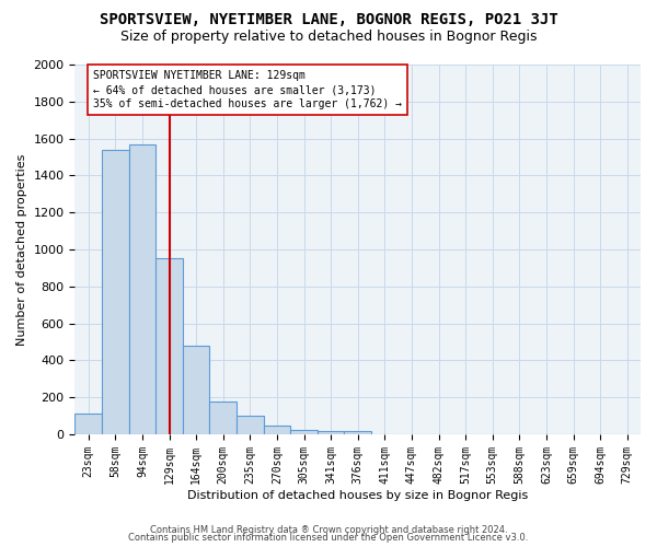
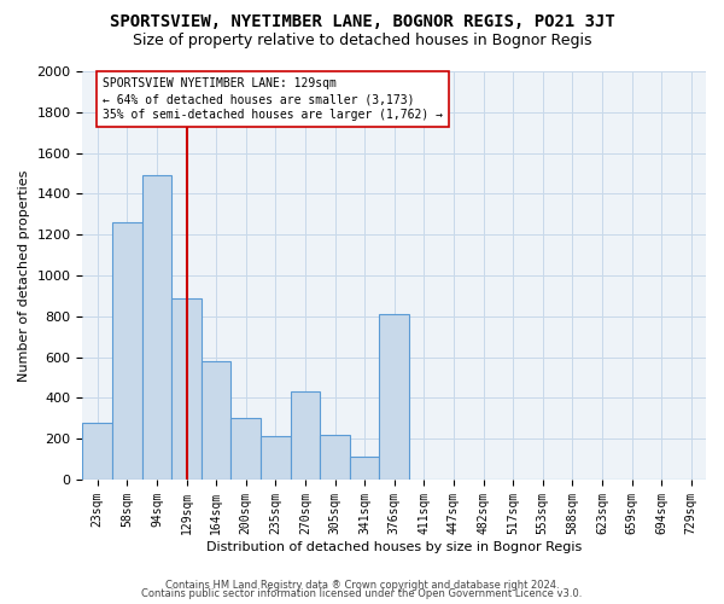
23sqm: 110 -> 280
58sqm: 1540 -> 1260
94sqm: 1570 -> 1490
129sqm: 950 -> 890
164sqm: 480 -> 580
200sqm: 180 -> 300
235sqm: 100 -> 210
270sqm: 40 -> 430
305sqm: 20 -> 220
341sqm: 20 -> 110
376sqm: 20 -> 810
